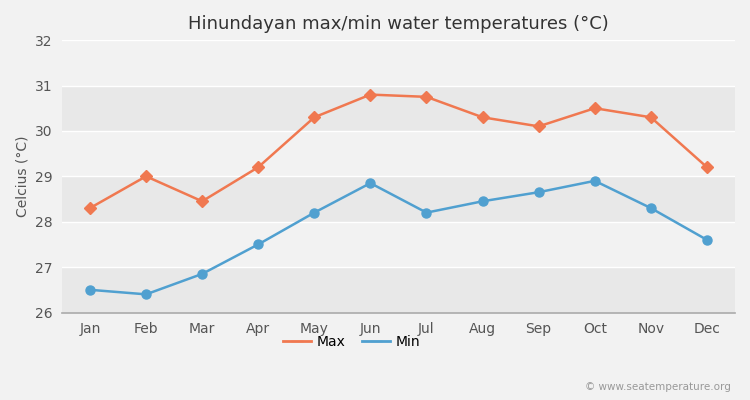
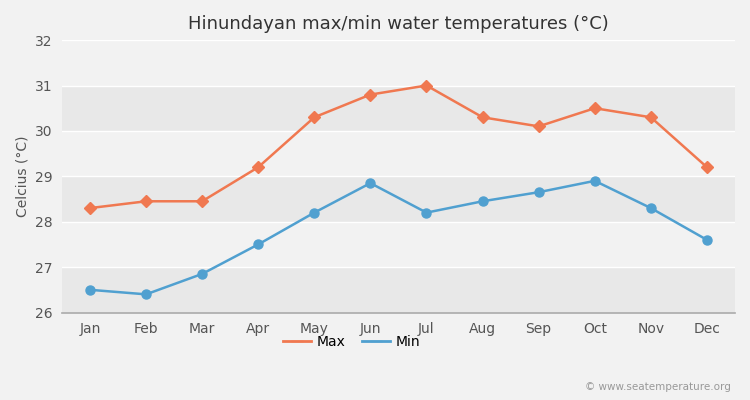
Max/Feb: 29.00 -> 28.45
Max/Jul: 30.75 -> 31.00
